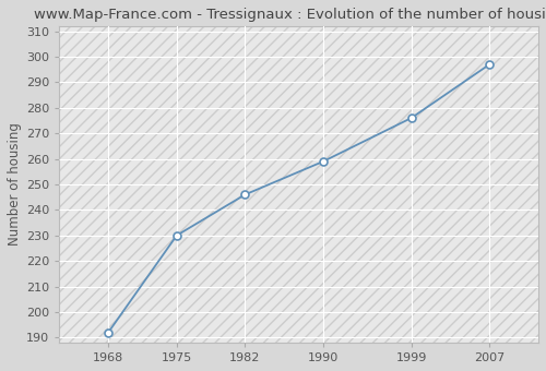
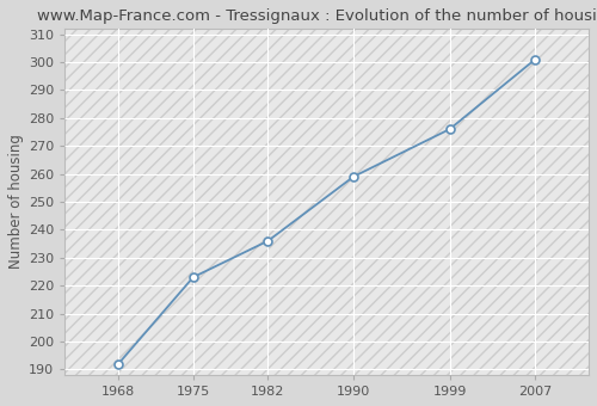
1975: 230 -> 223
1982: 246 -> 236
2007: 297 -> 301
